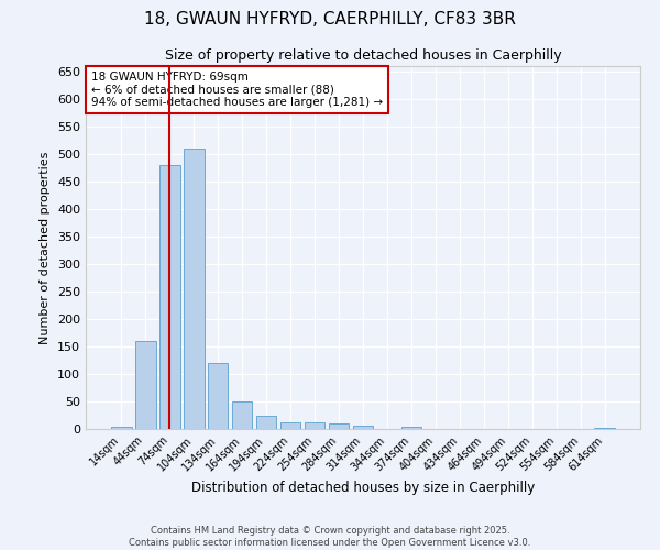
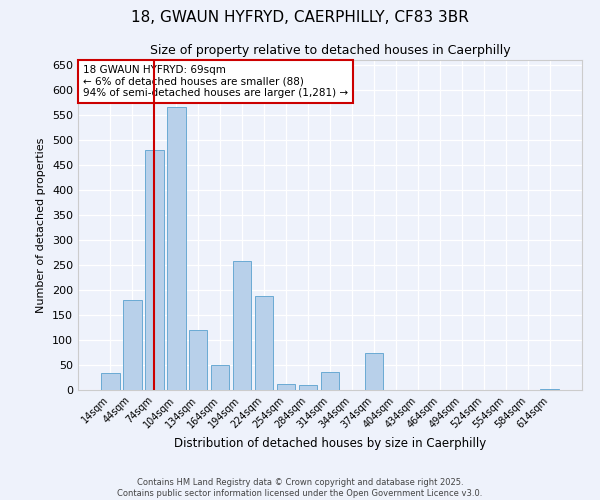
14sqm: 5 -> 34
44sqm: 160 -> 180
104sqm: 510 -> 566
194sqm: 25 -> 258
224sqm: 12 -> 188
314sqm: 7 -> 36
374sqm: 4 -> 74
